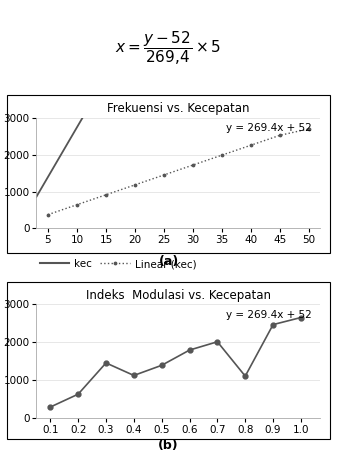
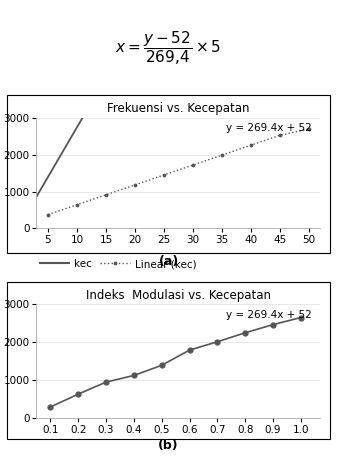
Indeks Modulasi vs. Kecepatan/0.3: 1450 -> 940
Indeks Modulasi vs. Kecepatan/0.8: 1100 -> 2250
